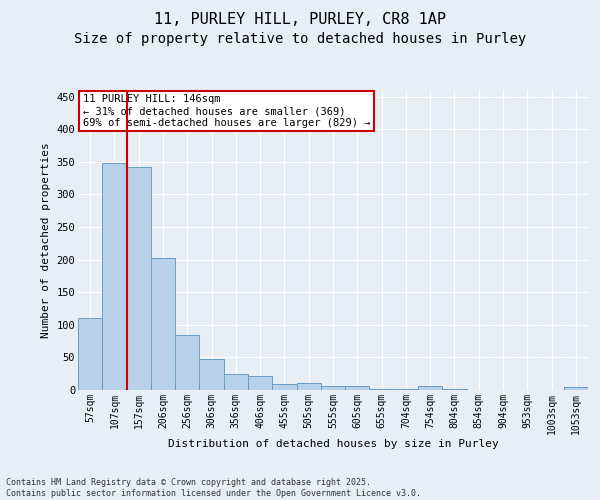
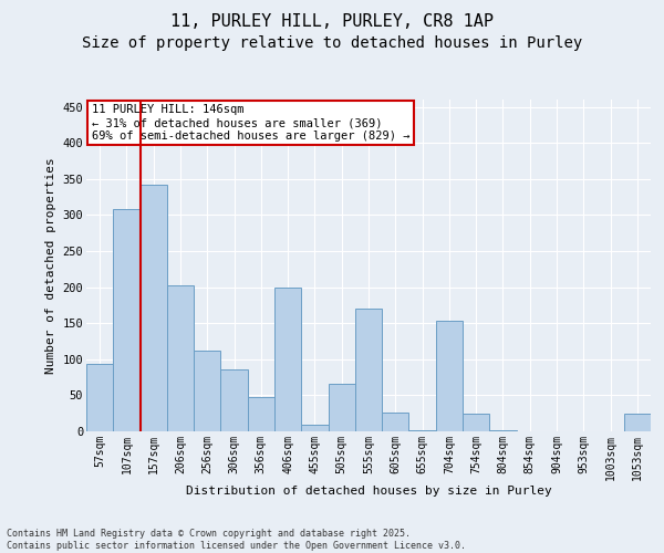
57sqm: 110 -> 94
107sqm: 348 -> 308
256sqm: 85 -> 112
306sqm: 47 -> 86
356sqm: 25 -> 48
406sqm: 22 -> 200
505sqm: 10 -> 66
555sqm: 6 -> 170
605sqm: 6 -> 26
704sqm: 1 -> 154
754sqm: 6 -> 24
1053sqm: 4 -> 24
